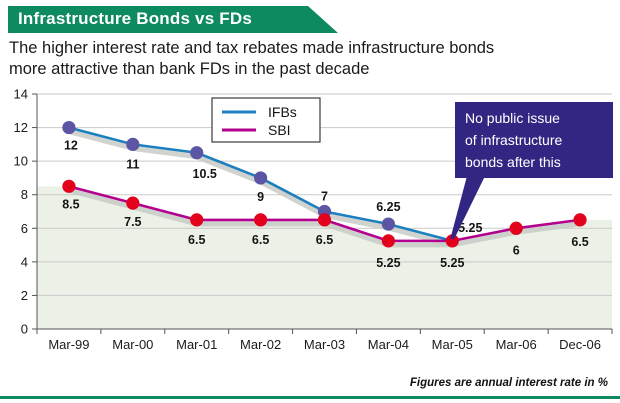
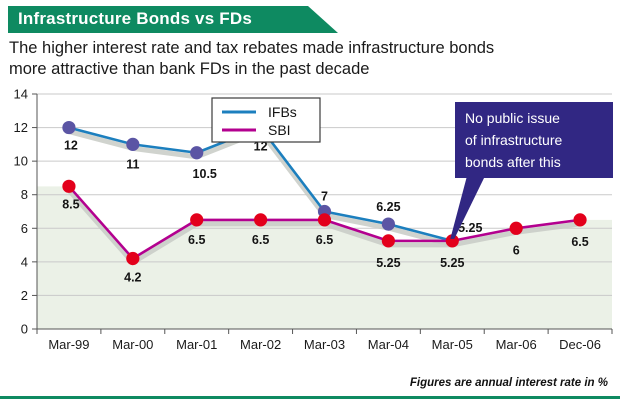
SBI/Mar-00: 7.5 -> 4.2
IFBs/Mar-02: 9 -> 12
